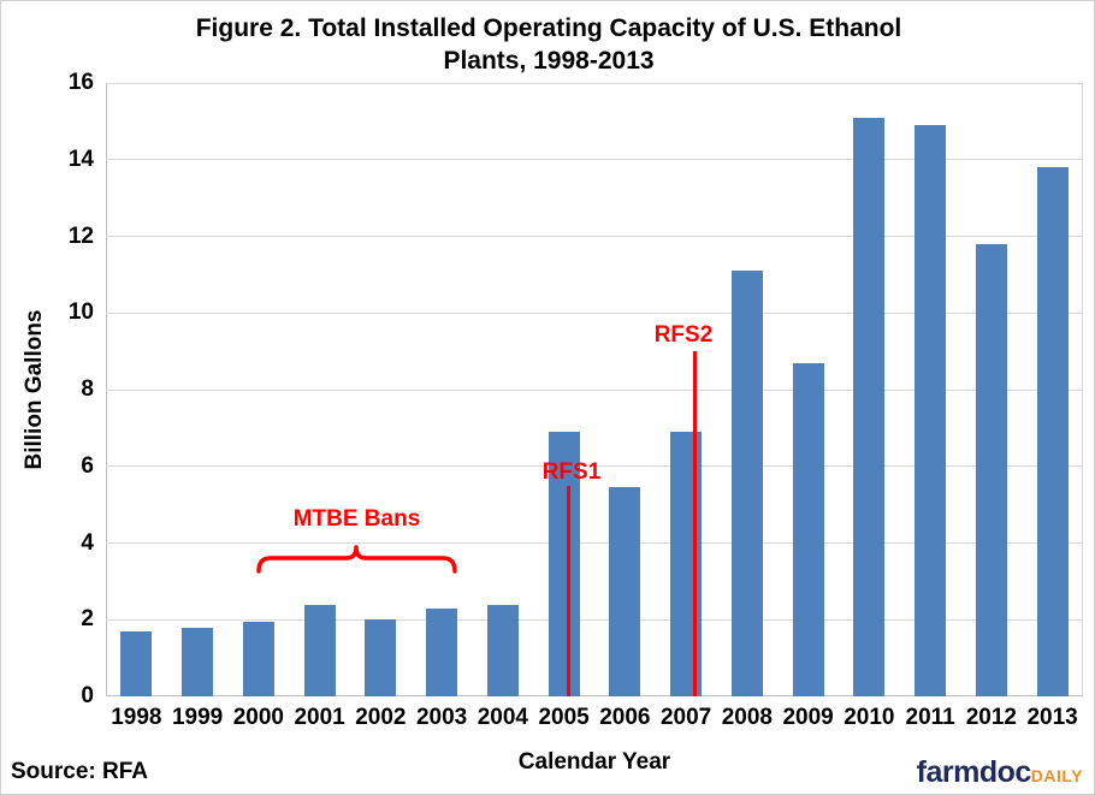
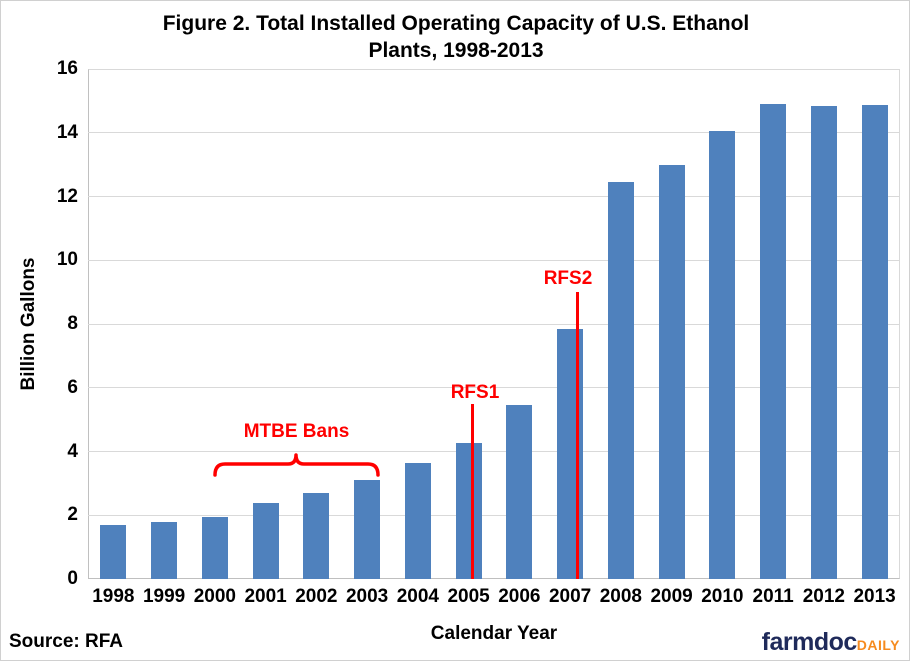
2002: 2.0 -> 2.7
2003: 2.3 -> 3.1
2004: 2.4 -> 3.6
2005: 6.9 -> 4.3
2007: 6.9 -> 7.8
2008: 11.1 -> 12.4
2009: 8.7 -> 13.0
2010: 15.1 -> 14.1
2012: 11.8 -> 14.8
2013: 13.8 -> 14.9
